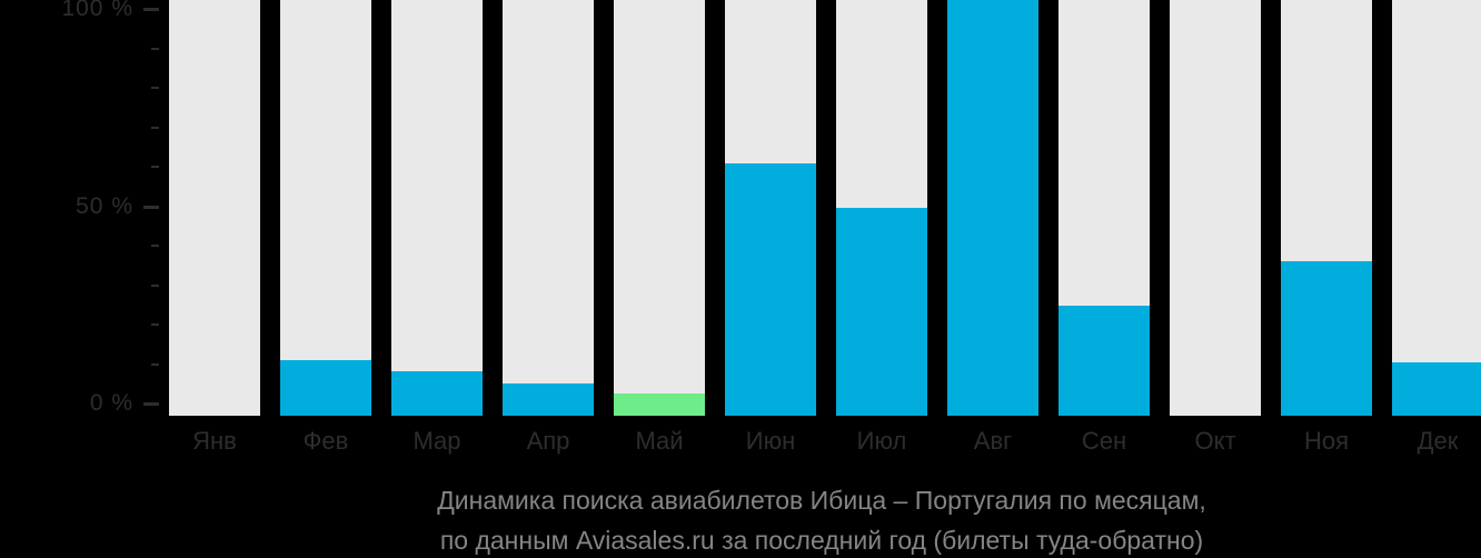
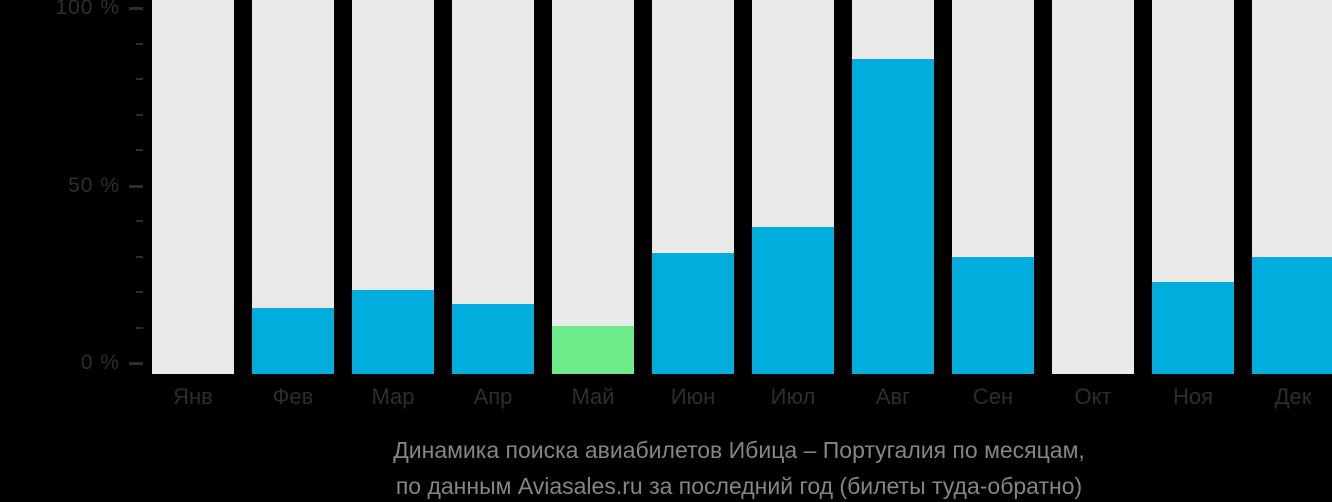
Фев: 14% -> 18%
Мар: 11% -> 23%
Апр: 8% -> 19%
Май: 6% -> 13%
Июн: 62% -> 33%
Июл: 51% -> 40%
Авг: 102% -> 86%
Сен: 27% -> 32%
Ноя: 38% -> 25%
Дек: 13% -> 32%
